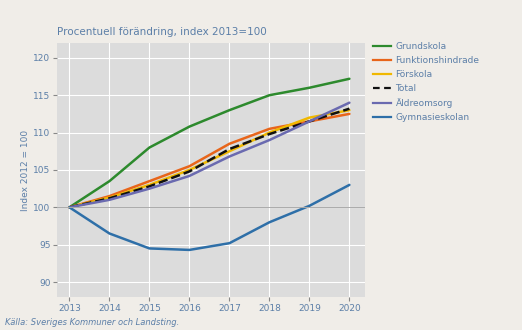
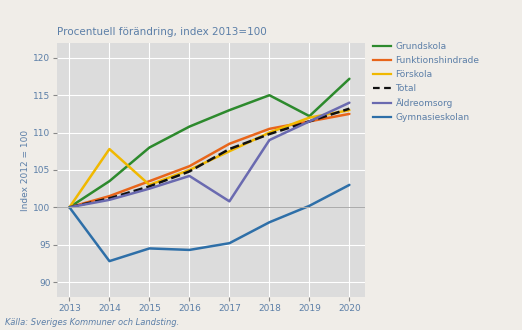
Förskola/2014: 101.3 -> 107.8
Gymnasieskolan/2014: 96.5 -> 92.8
Äldreomsorg/2017: 106.8 -> 100.8
Grundskola/2019: 116.0 -> 112.2
